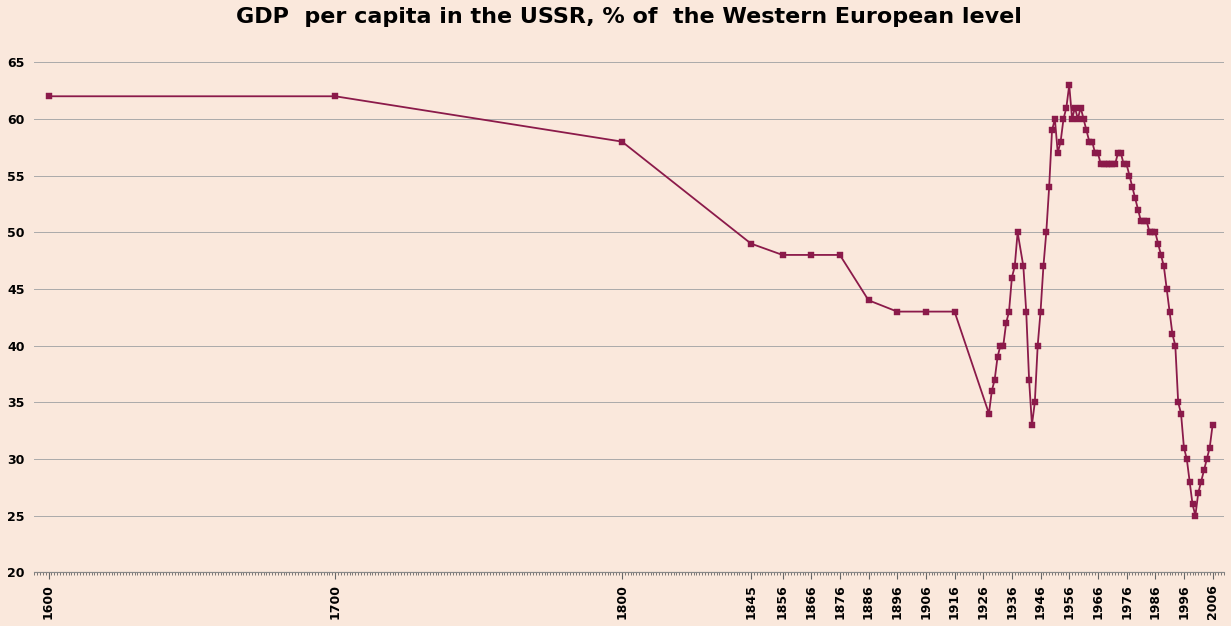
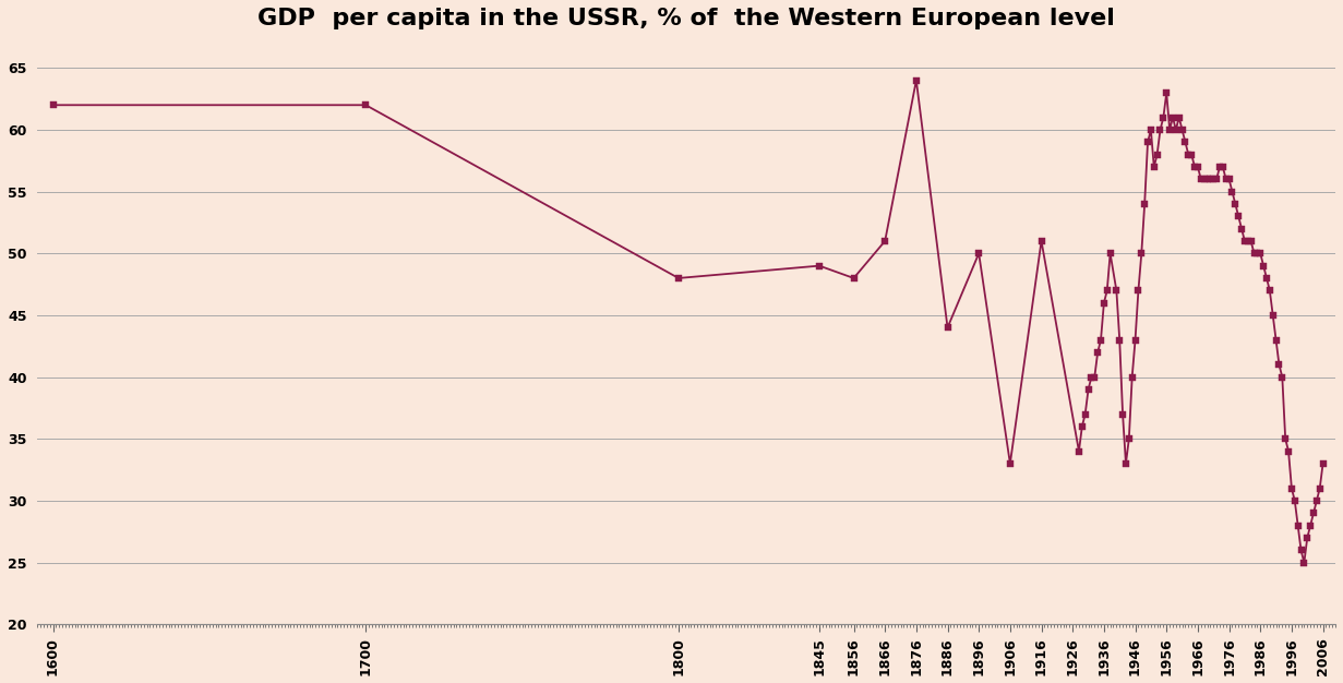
1800: 58 -> 48
1866: 48 -> 51
1876: 48 -> 64
1896: 43 -> 50
1906: 43 -> 33
1916: 43 -> 51
